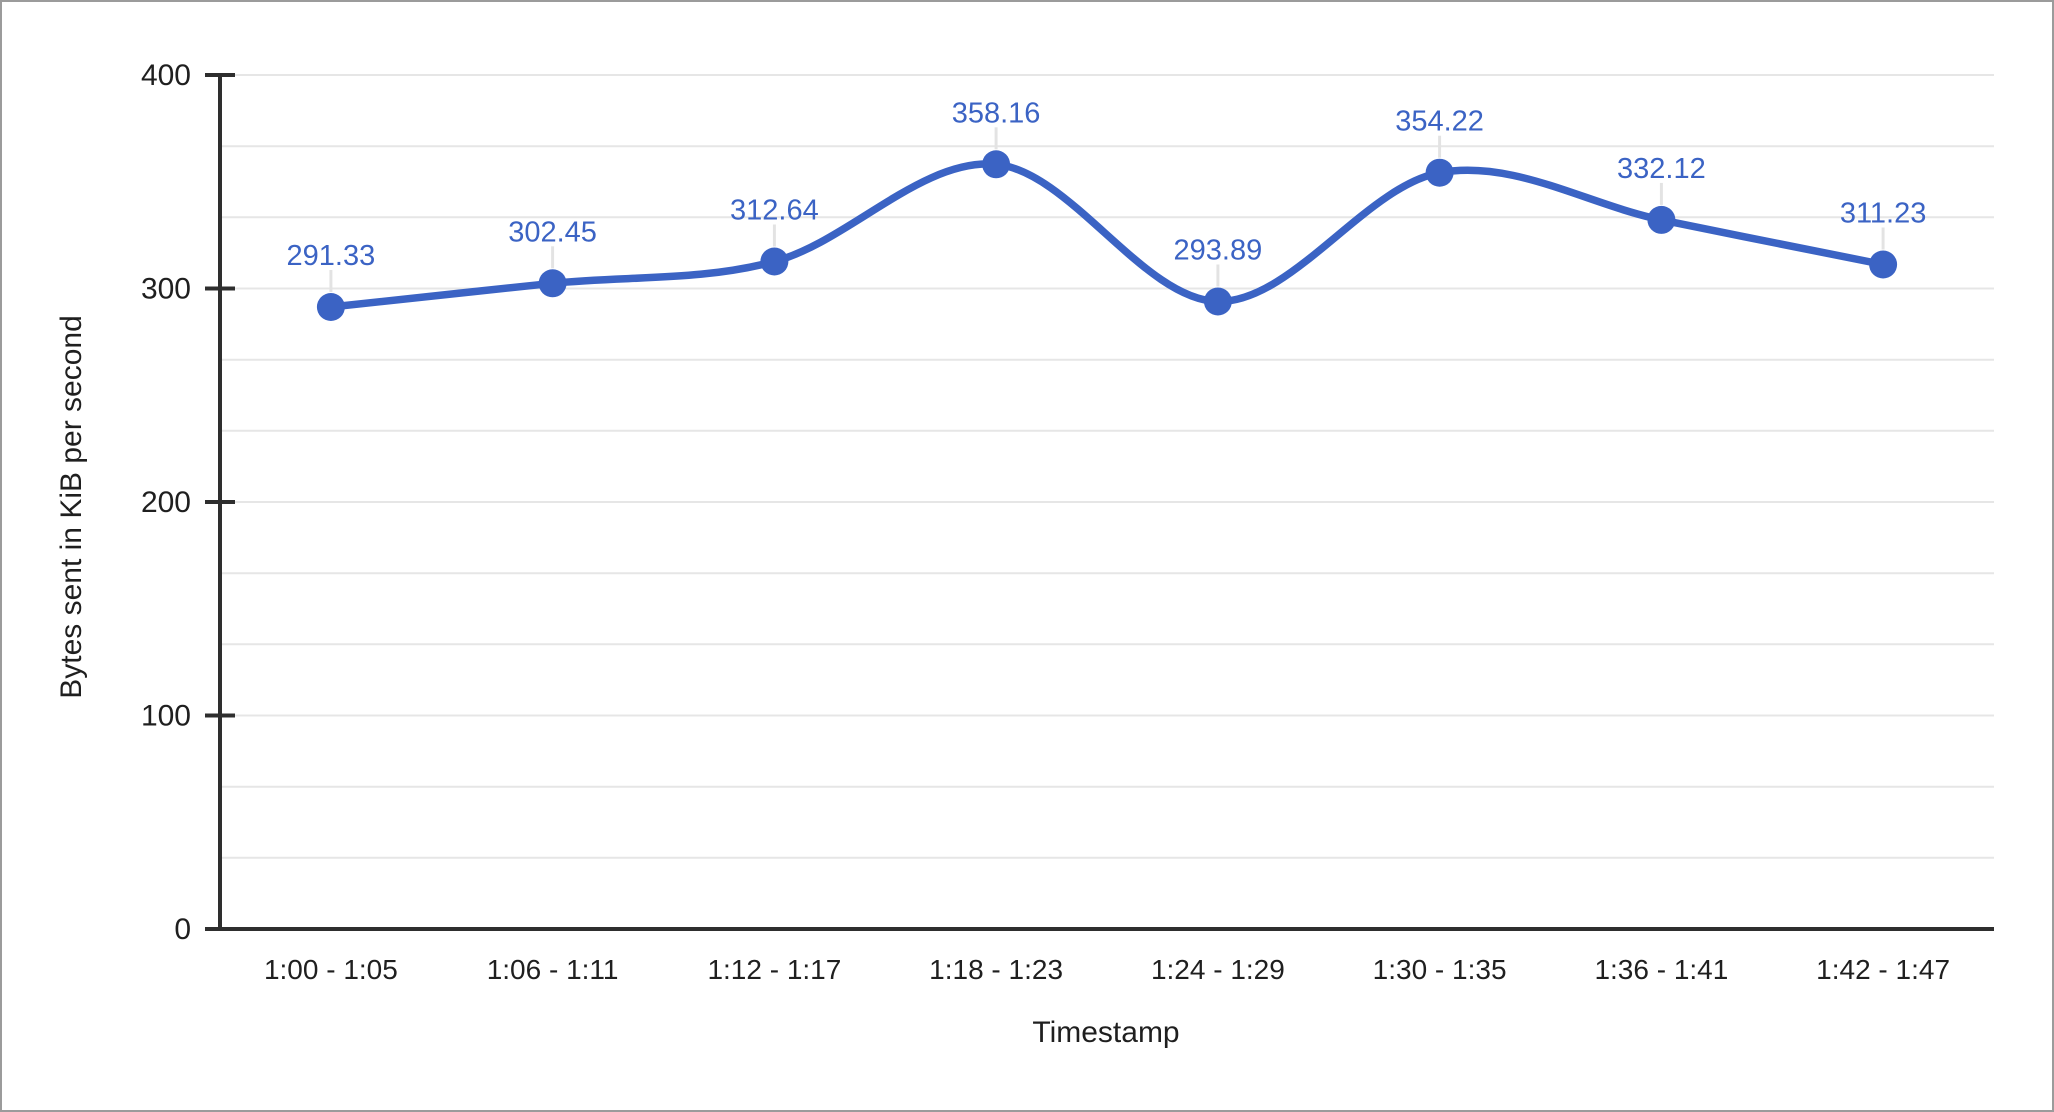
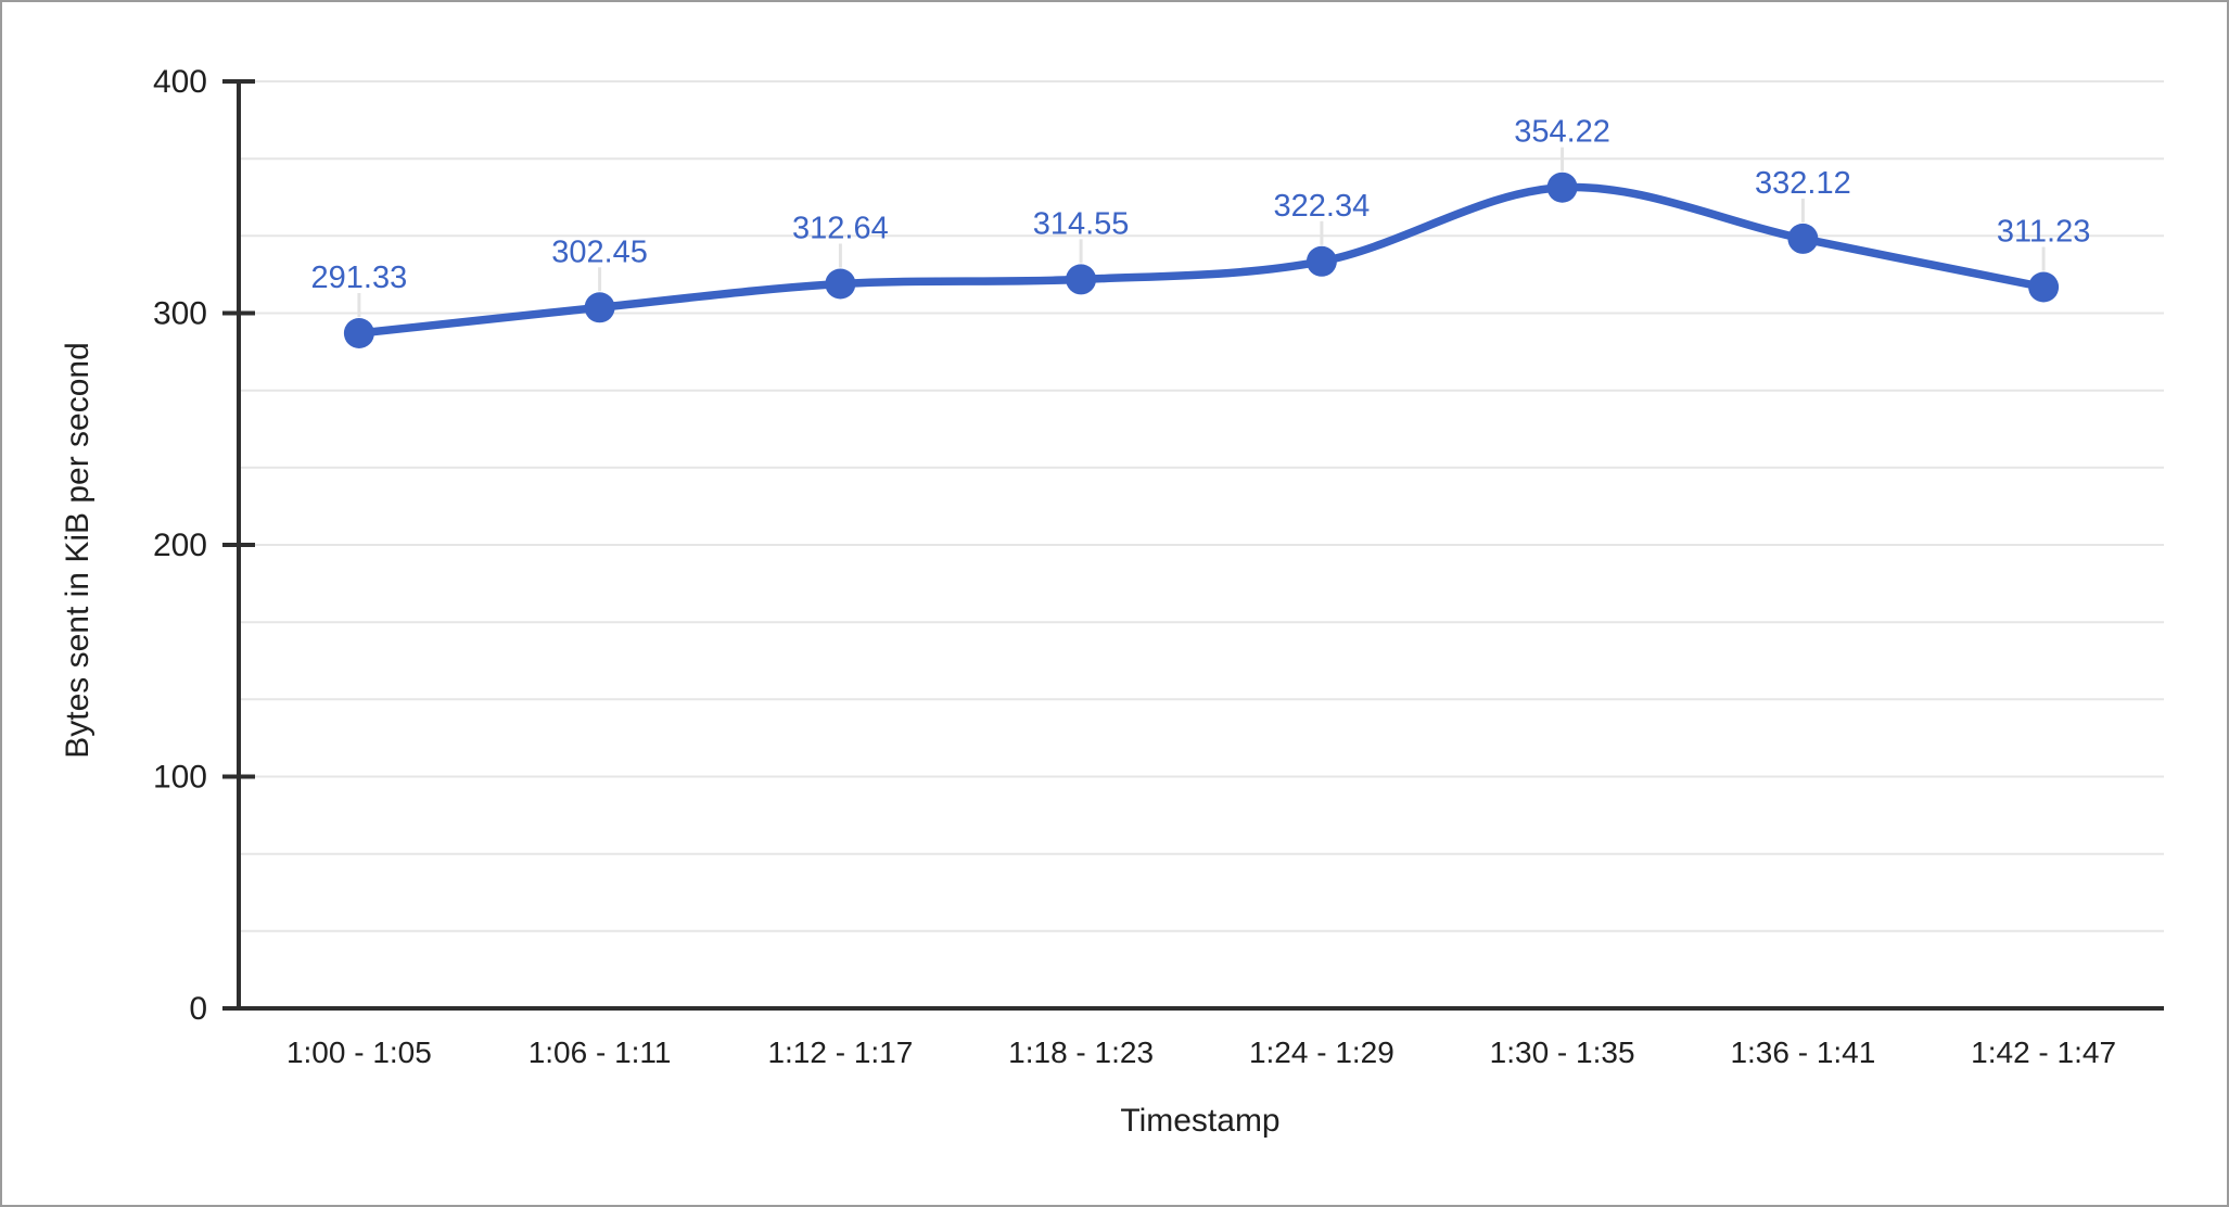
1:18 - 1:23: 358.16 -> 314.55
1:24 - 1:29: 293.89 -> 322.34
